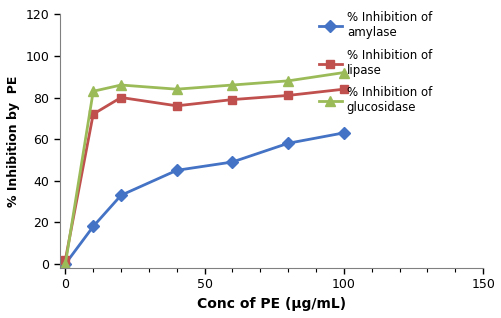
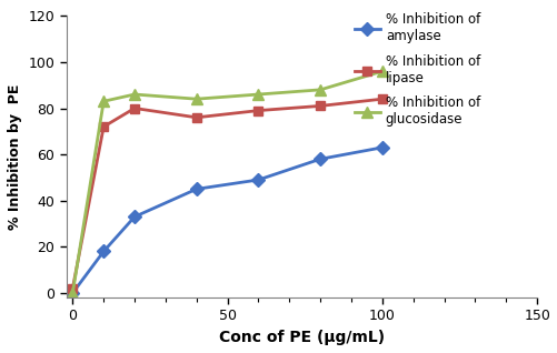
% Inhibition of glucosidase/100: 92 -> 96
